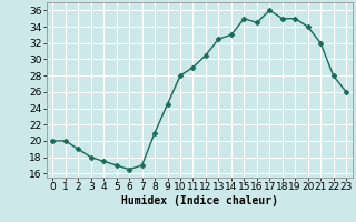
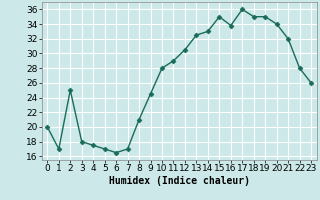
1: 20.0 -> 17.0
2: 19.0 -> 25.0
16: 34.5 -> 33.8
